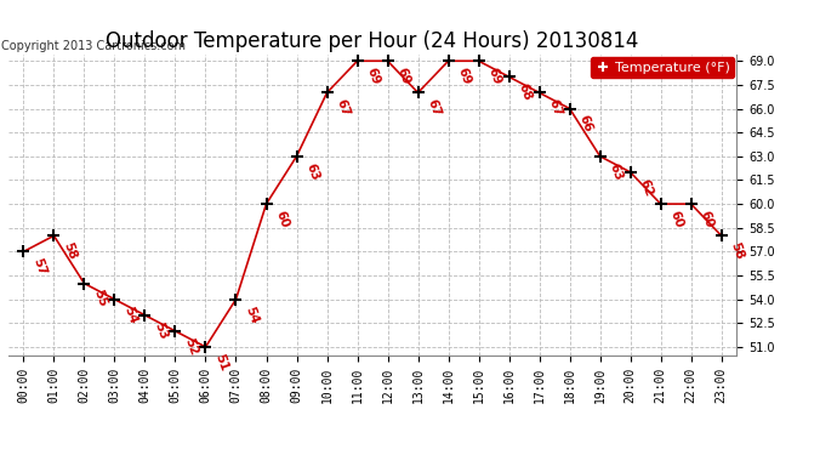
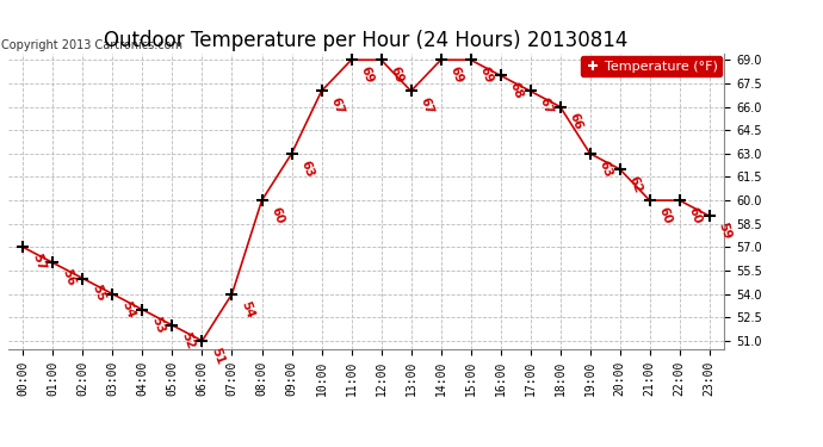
01:00: 58 -> 56
23:00: 58 -> 59
